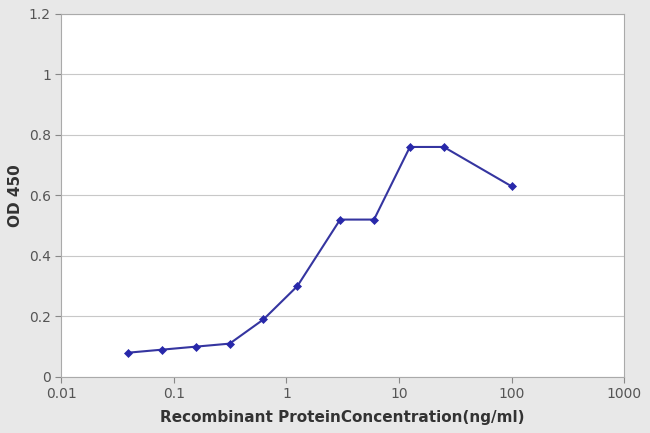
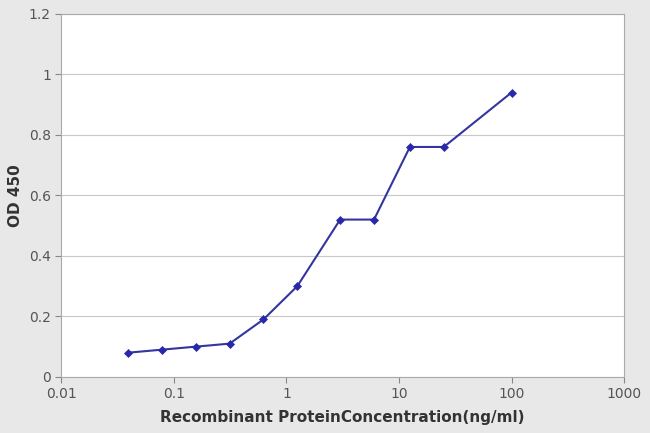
100: 0.63 -> 0.94
